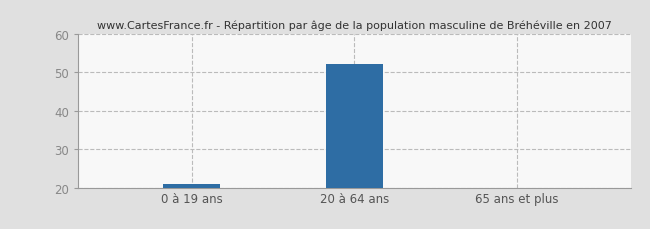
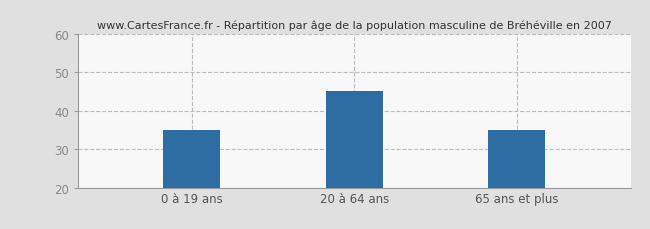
0 à 19 ans: 21 -> 35
20 à 64 ans: 52 -> 45
65 ans et plus: 20 -> 35
